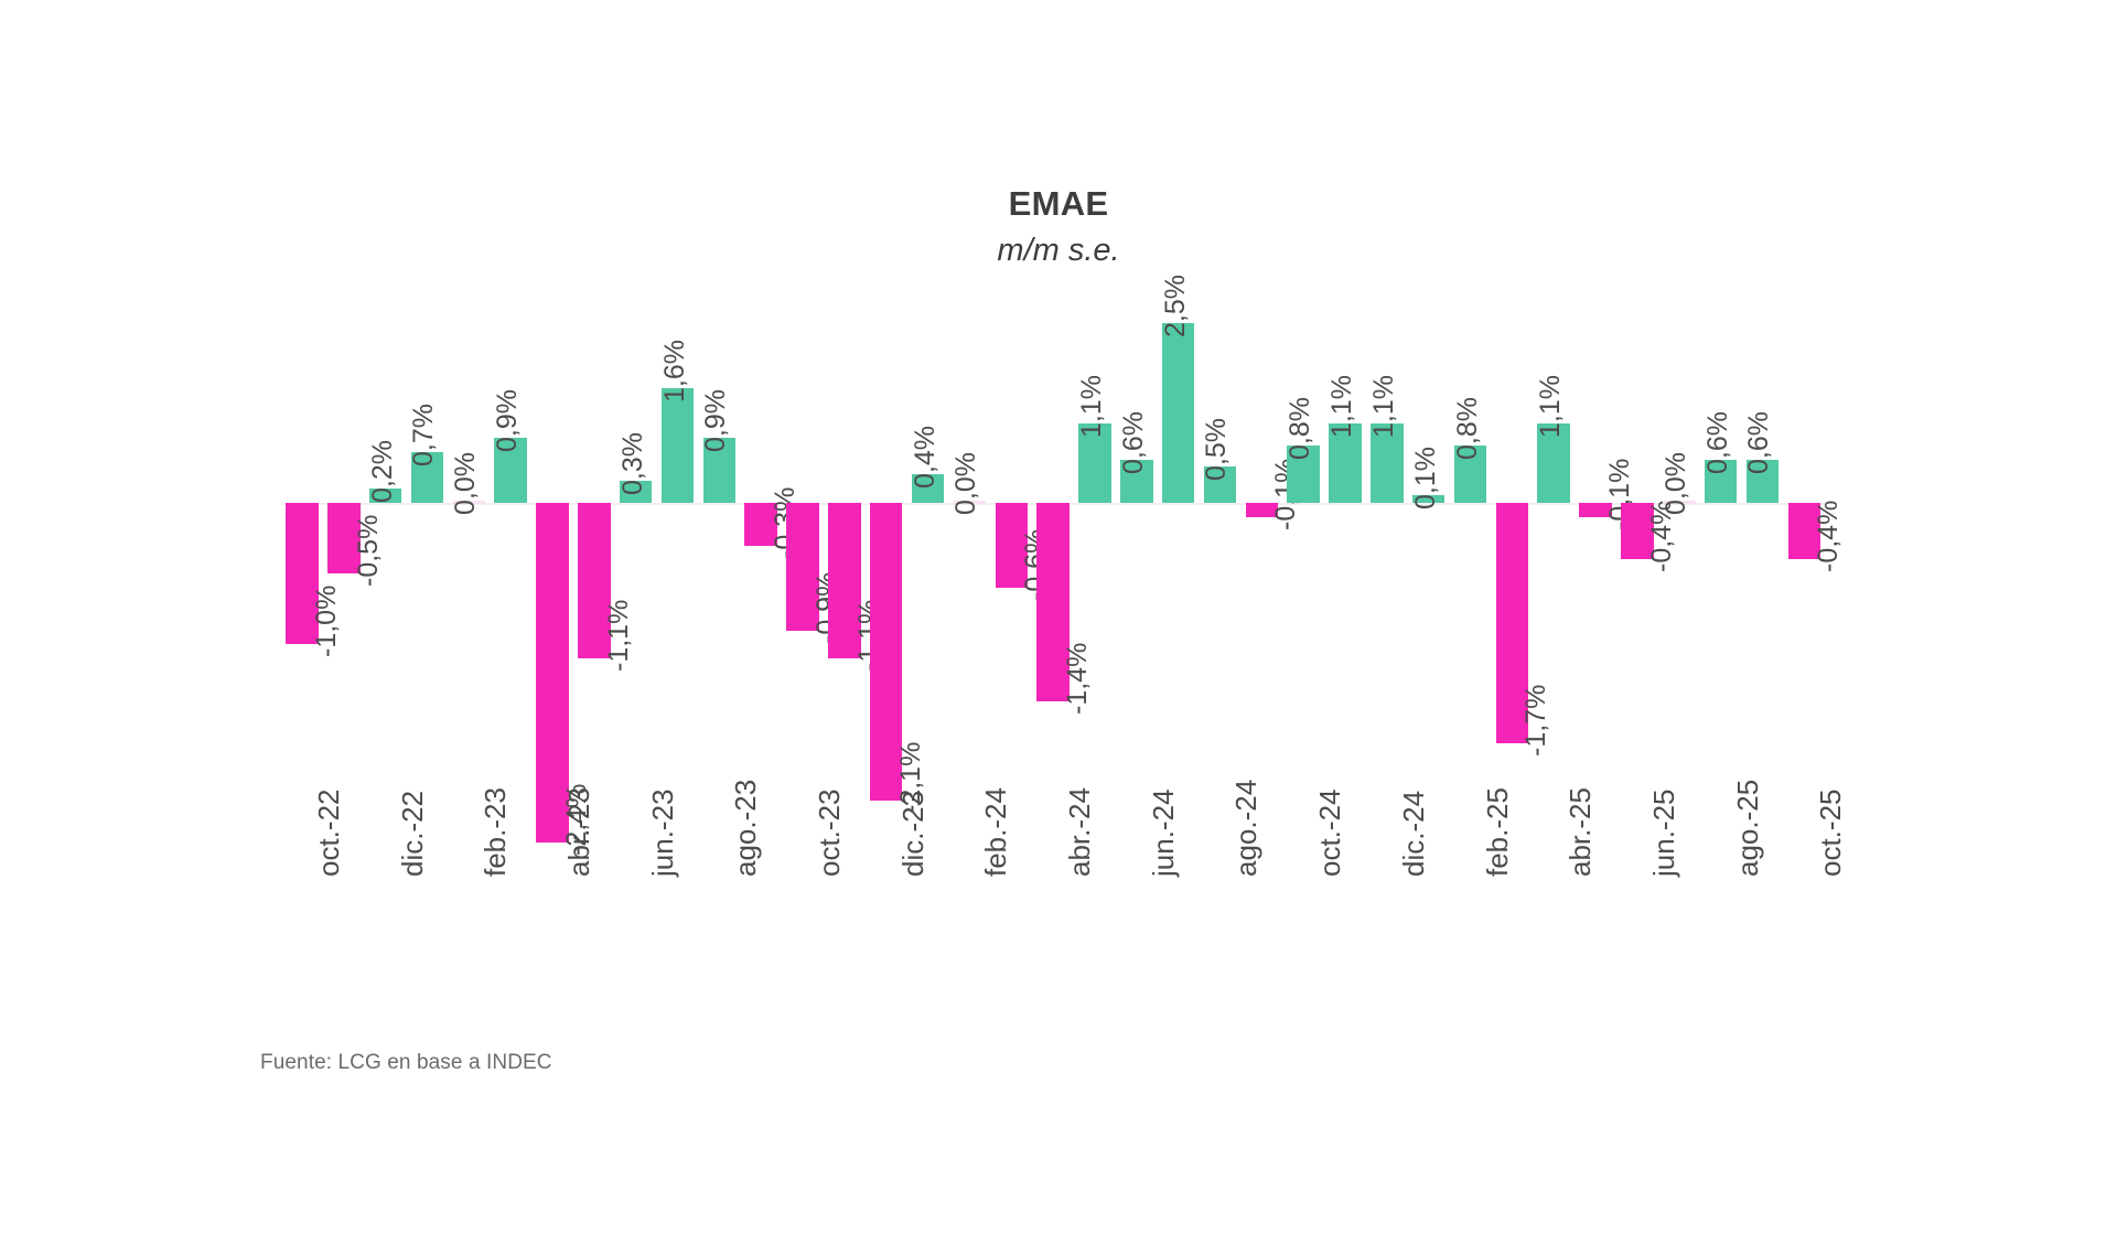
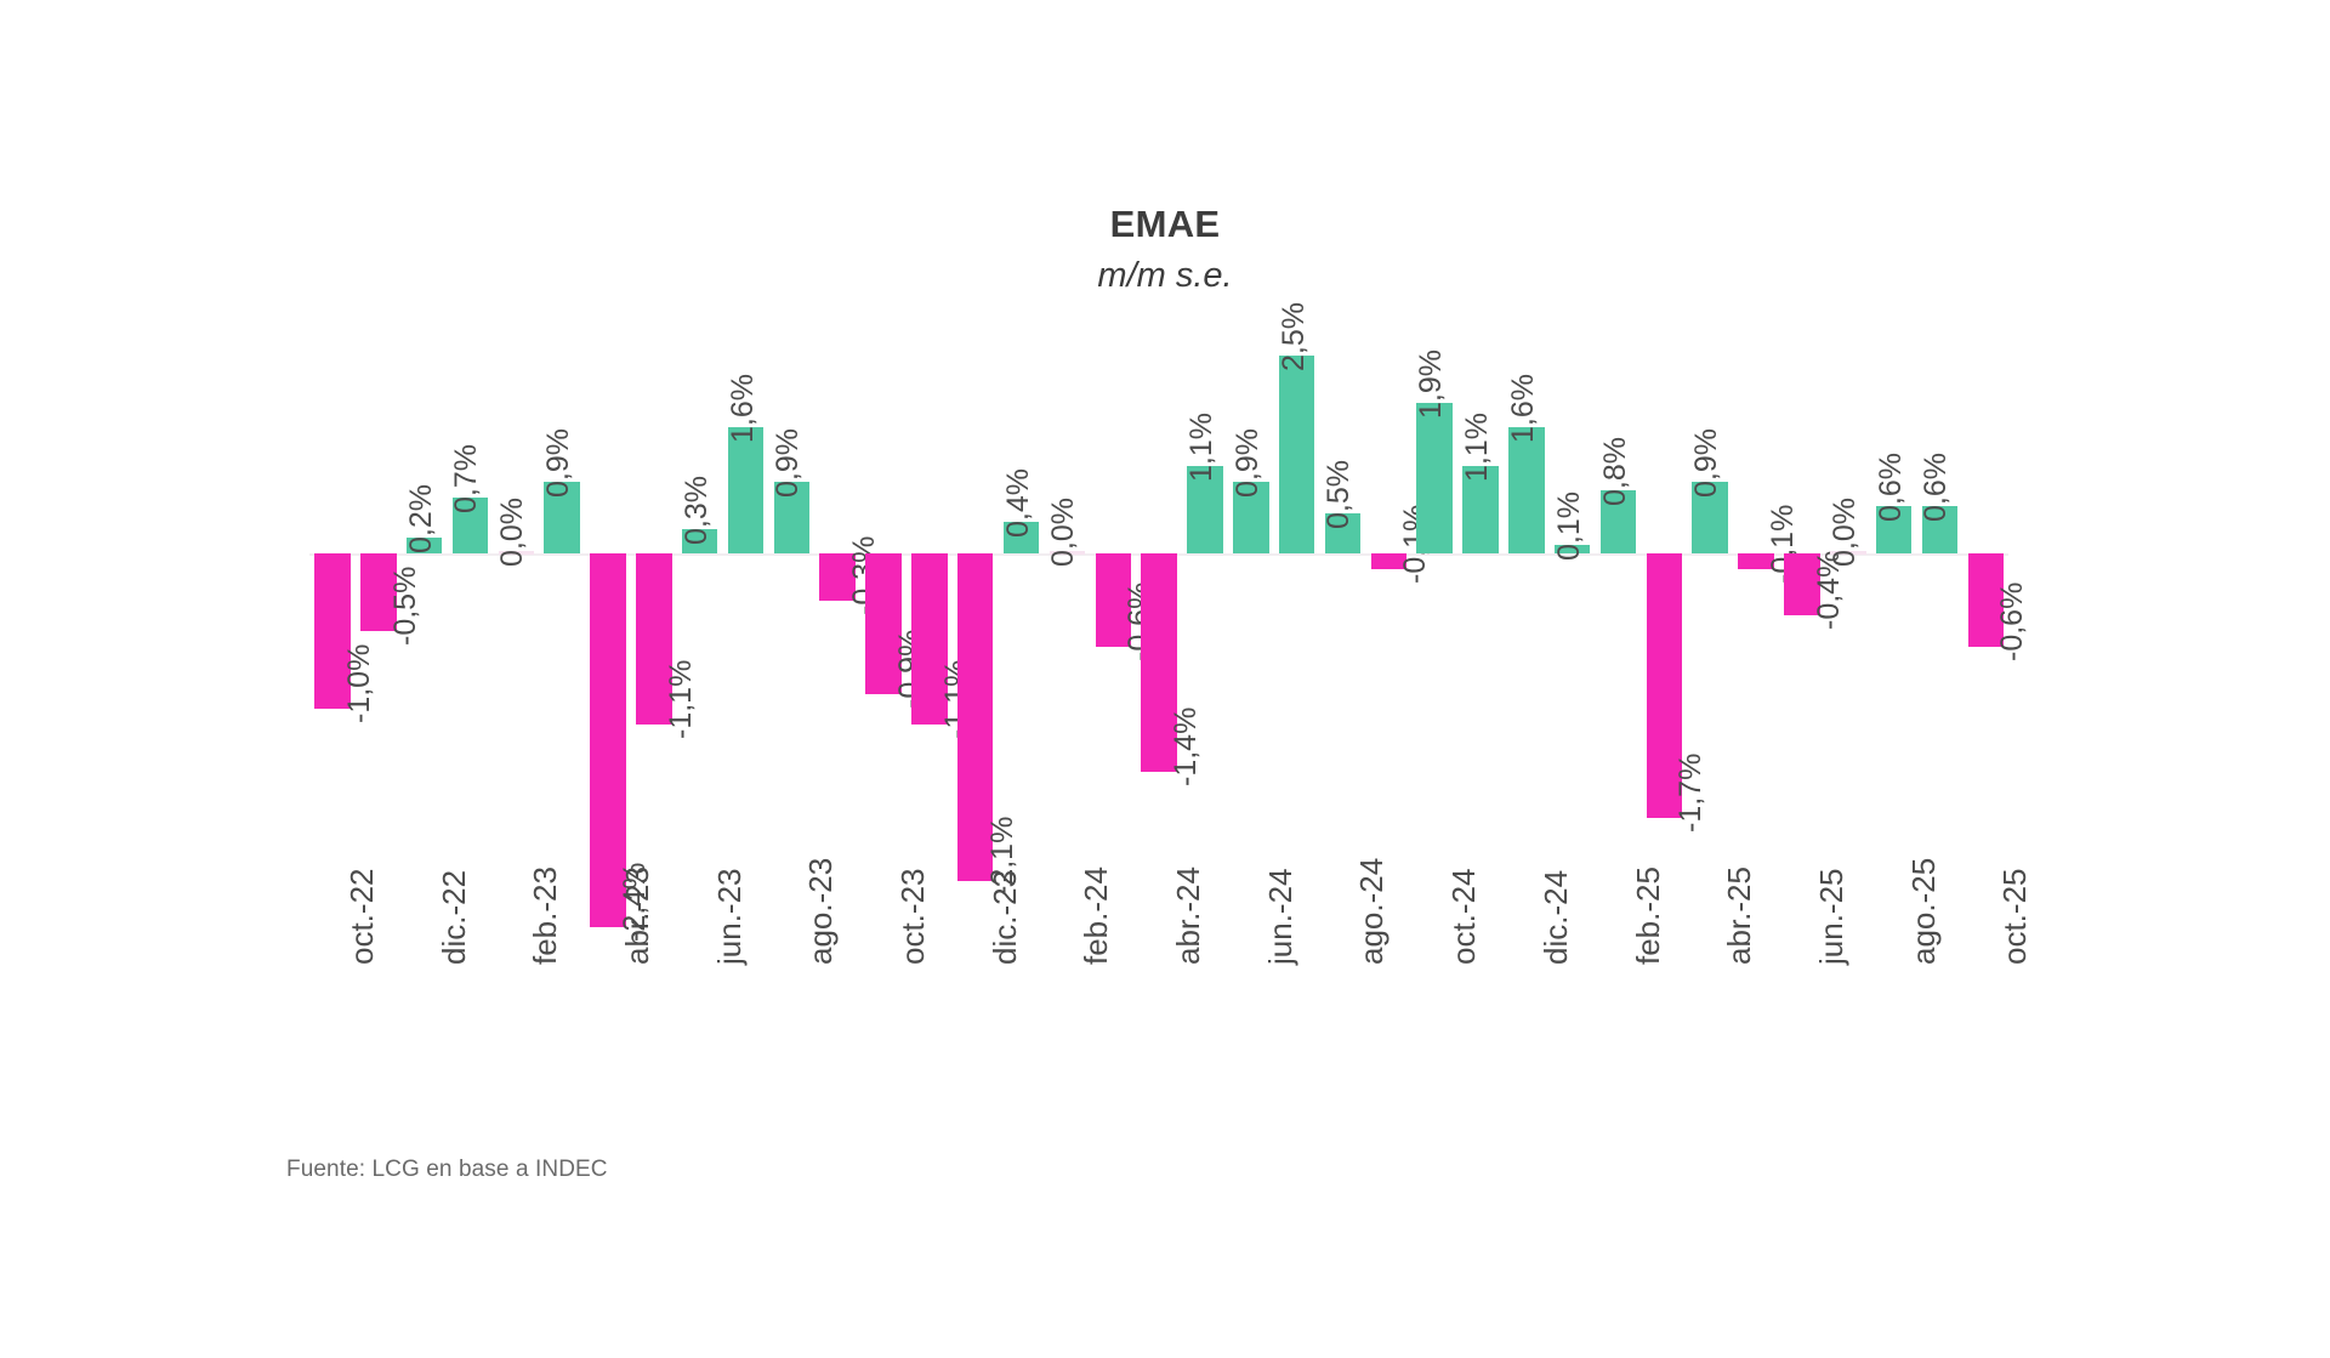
jun.-24: 0,6% -> 0,9%
oct.-24: 0,8% -> 1,9%
dic.-24: 1,1% -> 1,6%
abr.-25: 1,1% -> 0,9%
oct.-25: -0,4% -> -0,6%
